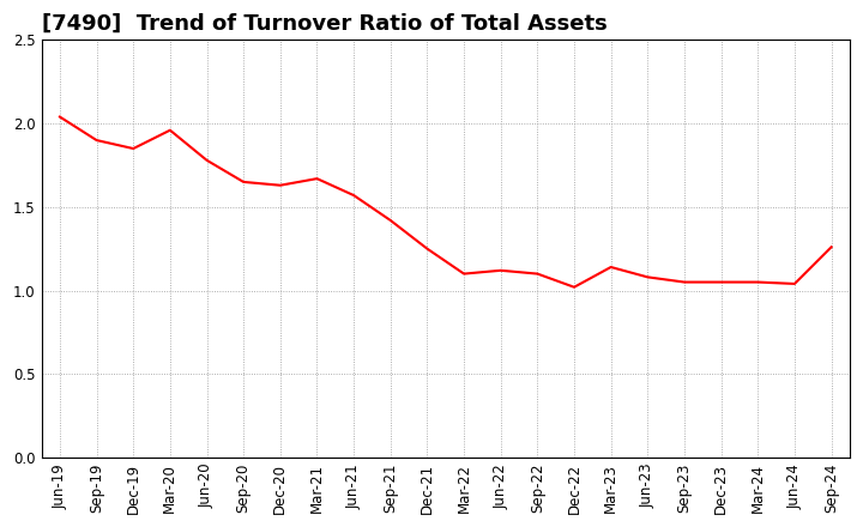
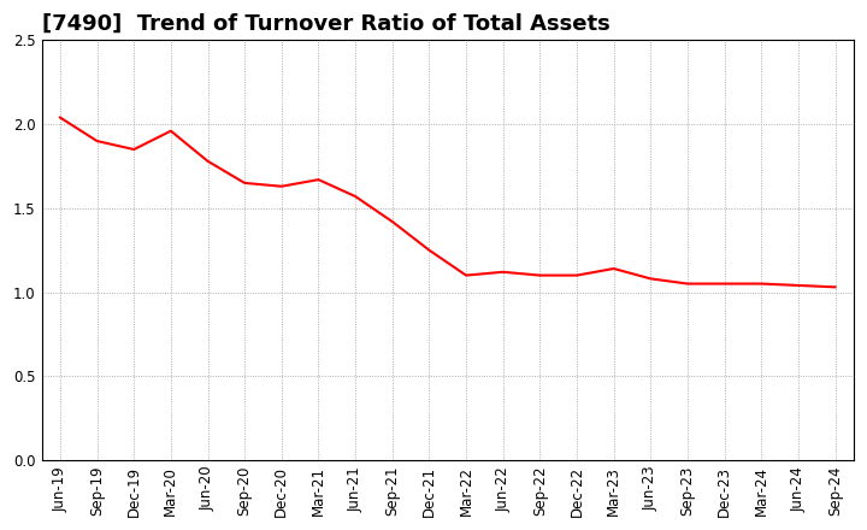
Dec-22: 1.02 -> 1.10
Sep-24: 1.26 -> 1.03
